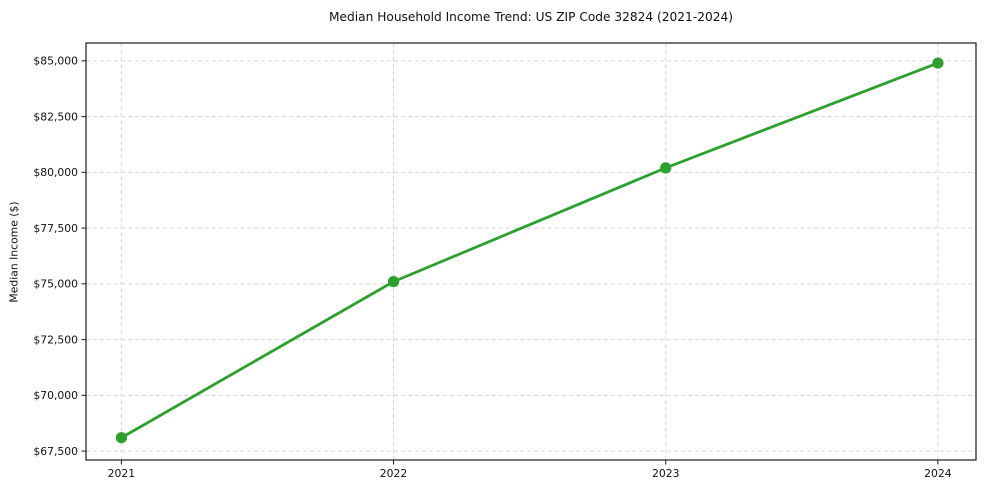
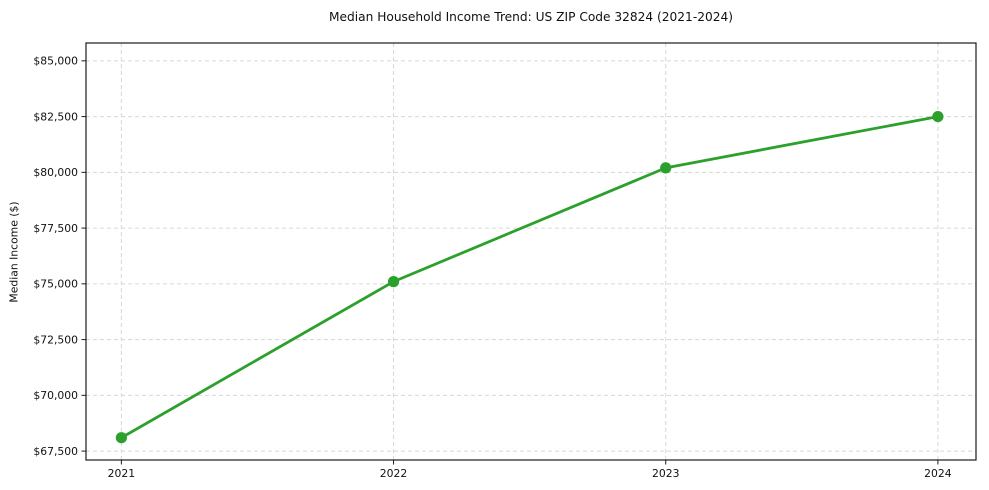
2024: $84900 -> $82500
